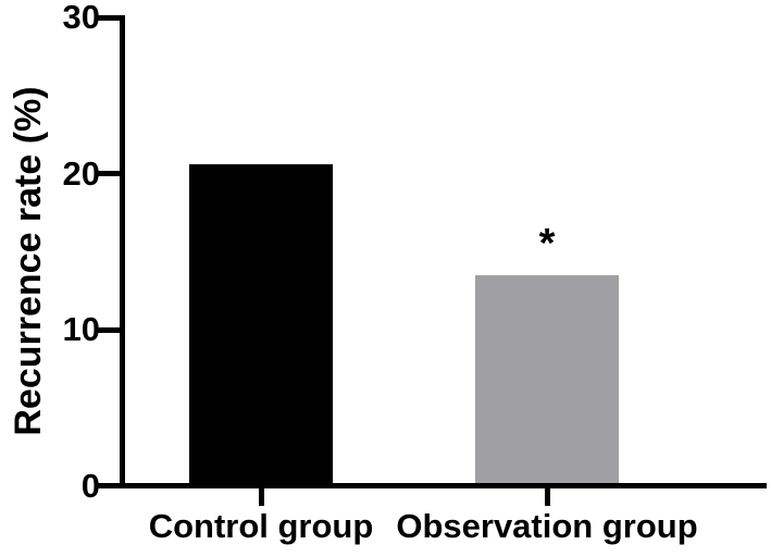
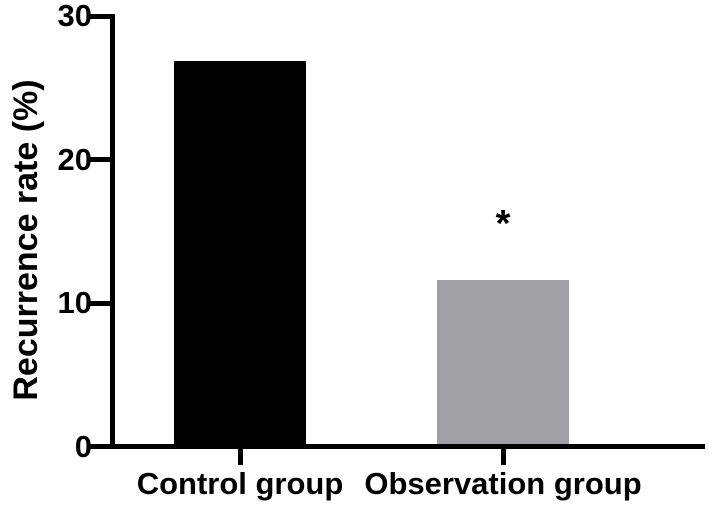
Control group: 20.4 -> 26.7
Observation group: 13.3 -> 11.4
